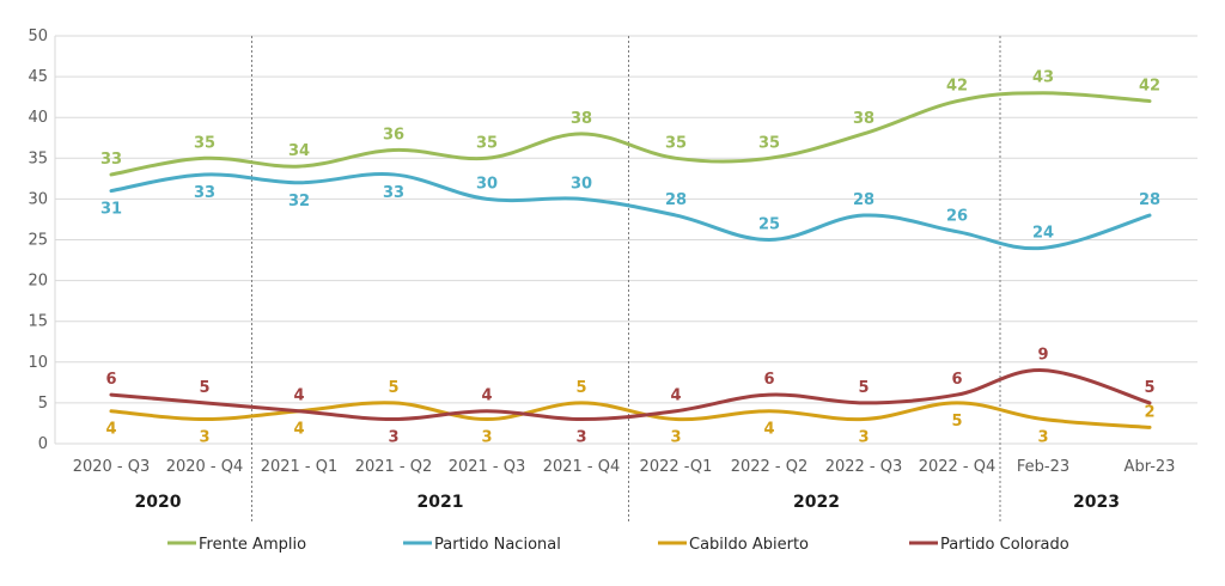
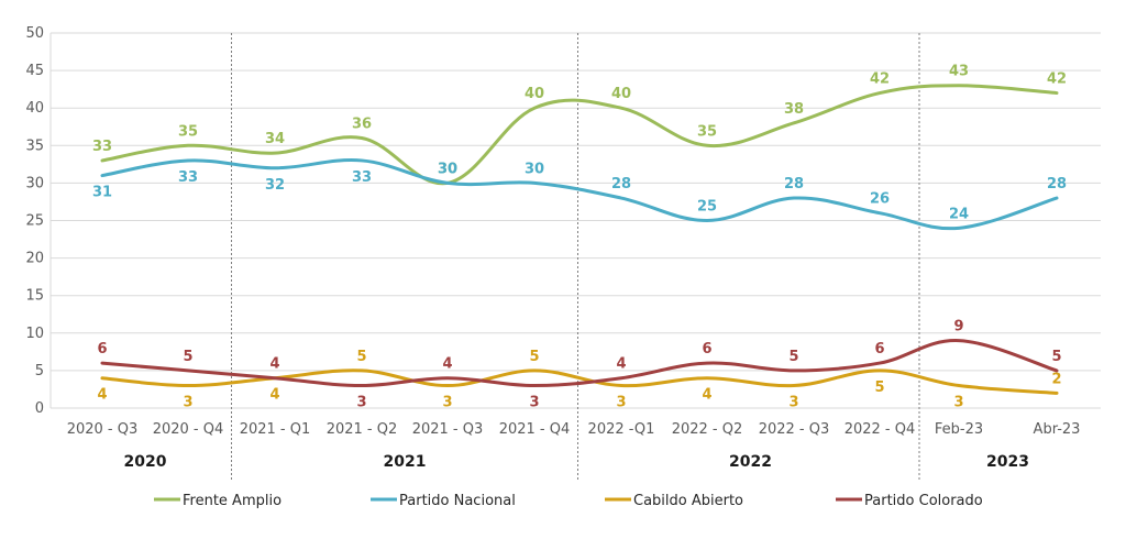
Frente Amplio/2021 - Q3: 35 -> 30
Frente Amplio/2021 - Q4: 38 -> 40
Frente Amplio/2022 -Q1: 35 -> 40
